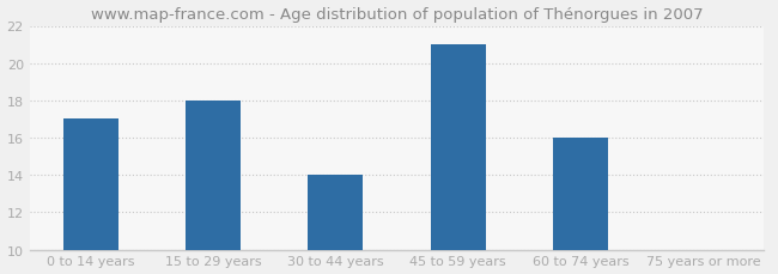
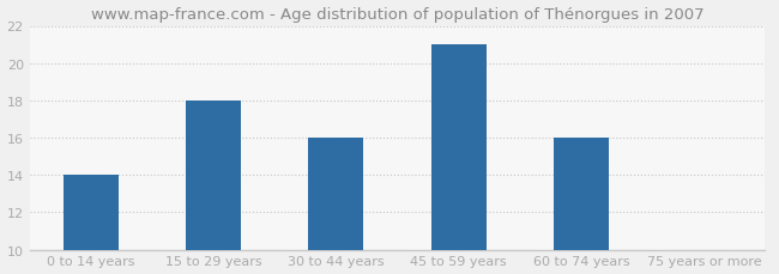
0 to 14 years: 17 -> 14
30 to 44 years: 14 -> 16
